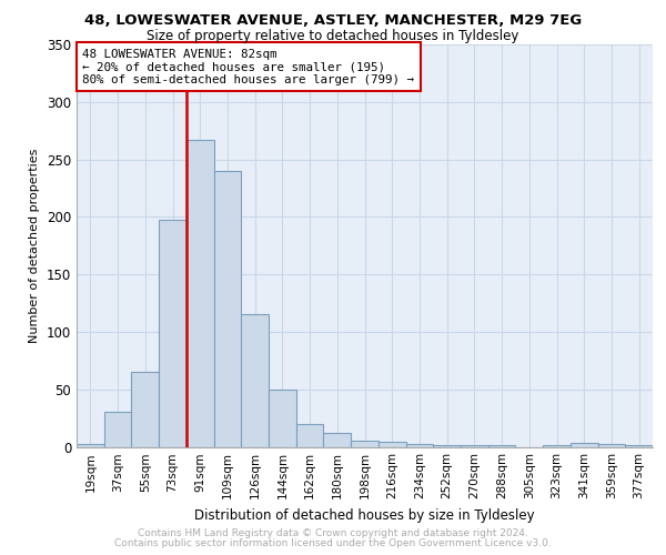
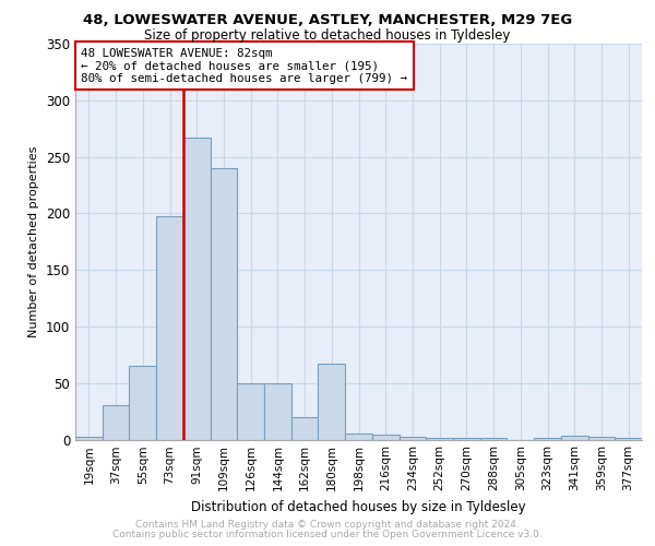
126sqm: 115 -> 50
180sqm: 12 -> 67
